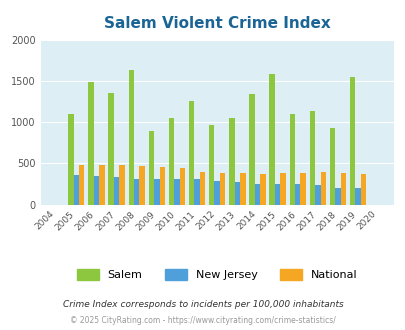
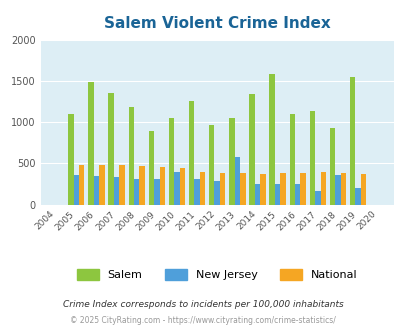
Salem/2008: 1630 -> 1180
New Jersey/2010: 300 -> 400
New Jersey/2013: 280 -> 580
New Jersey/2017: 240 -> 160
New Jersey/2018: 200 -> 360
